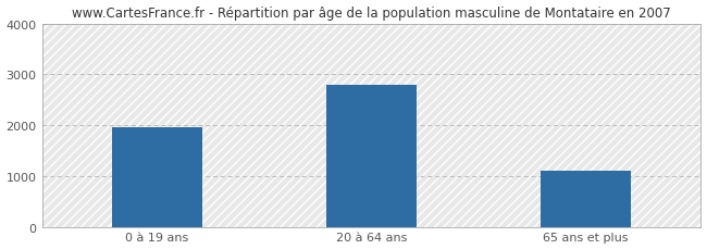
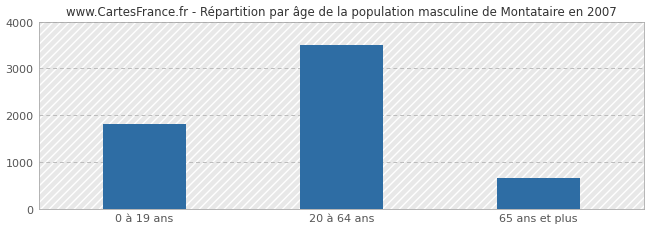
0 à 19 ans: 1950 -> 1800
20 à 64 ans: 2800 -> 3500
65 ans et plus: 1100 -> 650
